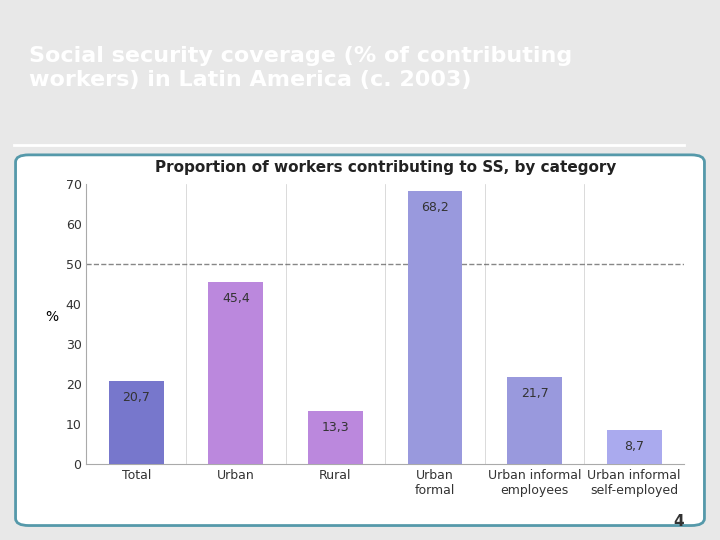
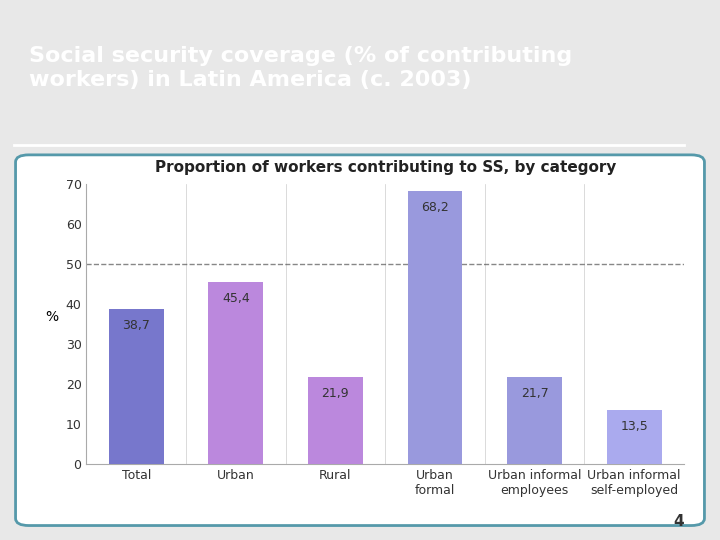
Total: 20,7 -> 38,7
Rural: 13,3 -> 21,9
Urban informal self-employed: 8,7 -> 13,5
